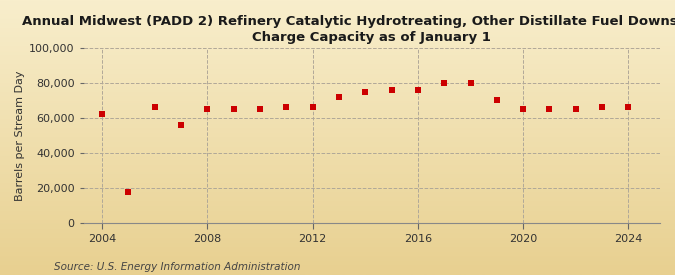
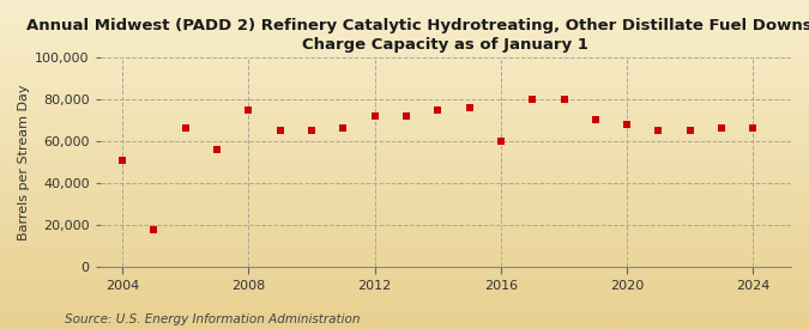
2004: 62,000 -> 51,000
2008: 65,000 -> 75,000
2012: 66,000 -> 72,000
2016: 76,000 -> 60,000
2020: 65,000 -> 68,000
